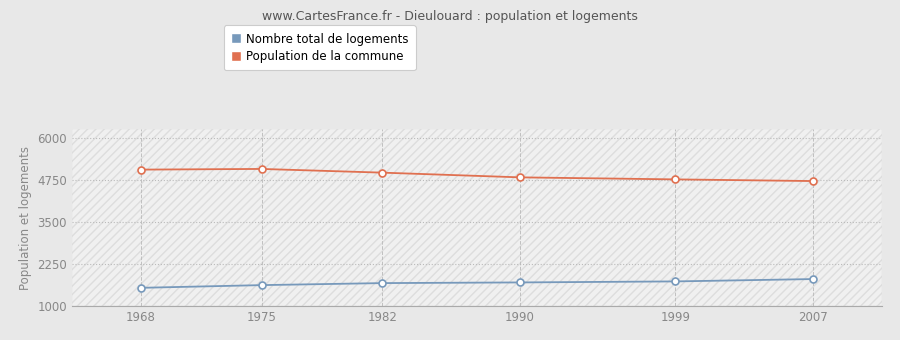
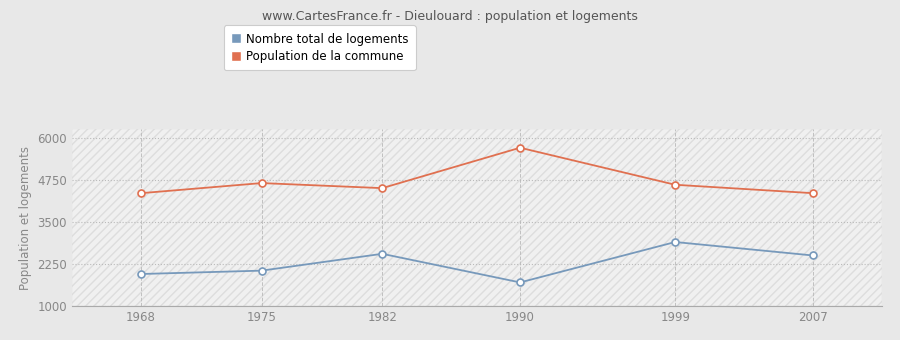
Nombre total de logements/1968: 1540 -> 1950
Population de la commune/1968: 5050 -> 4350
Nombre total de logements/1975: 1620 -> 2050
Population de la commune/1975: 5070 -> 4650
Nombre total de logements/1982: 1680 -> 2550
Population de la commune/1982: 4960 -> 4500
Population de la commune/1990: 4820 -> 5700
Nombre total de logements/1999: 1730 -> 2900
Population de la commune/1999: 4760 -> 4600
Nombre total de logements/2007: 1800 -> 2500
Population de la commune/2007: 4710 -> 4350
